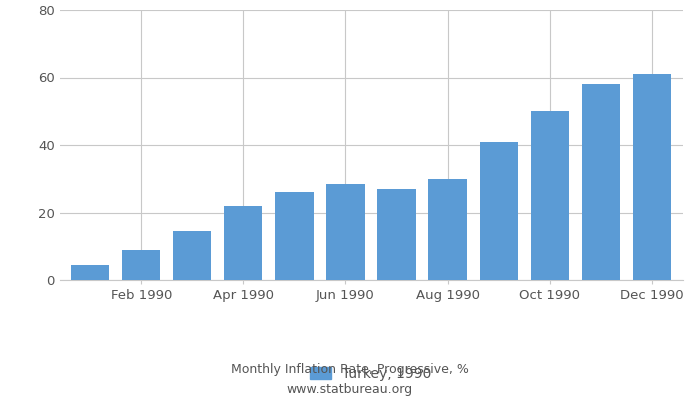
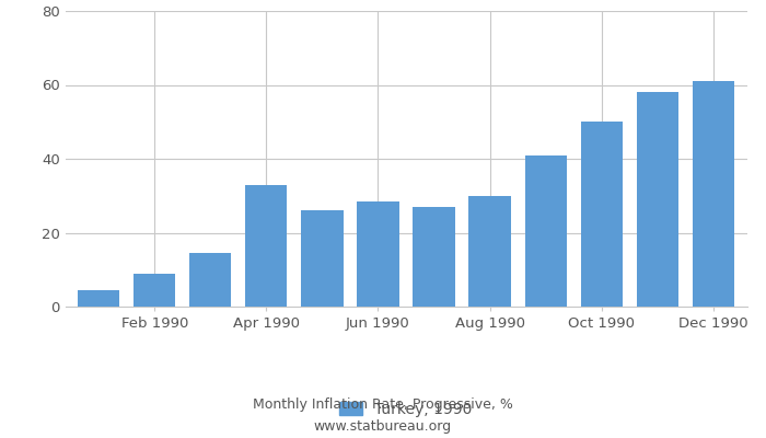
Apr 1990: 22.0 -> 33.0
